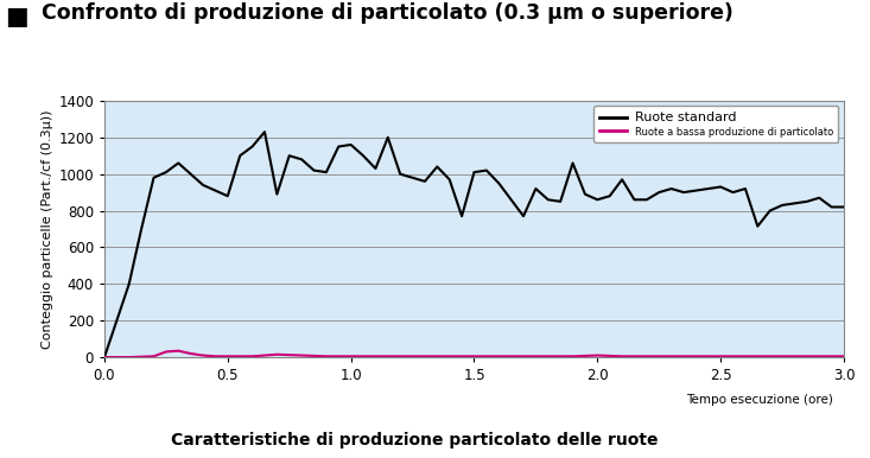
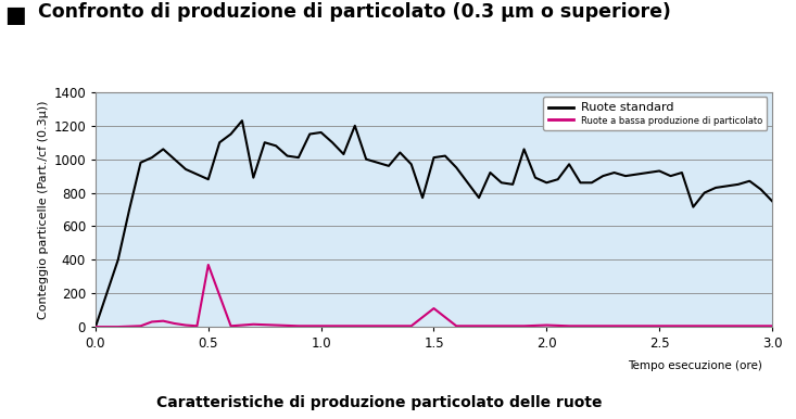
Ruote a bassa produzione di particolato/0.5: 0 -> 370
Ruote a bassa produzione di particolato/1.5: 0 -> 110
Ruote standard/3.0: 820 -> 750
